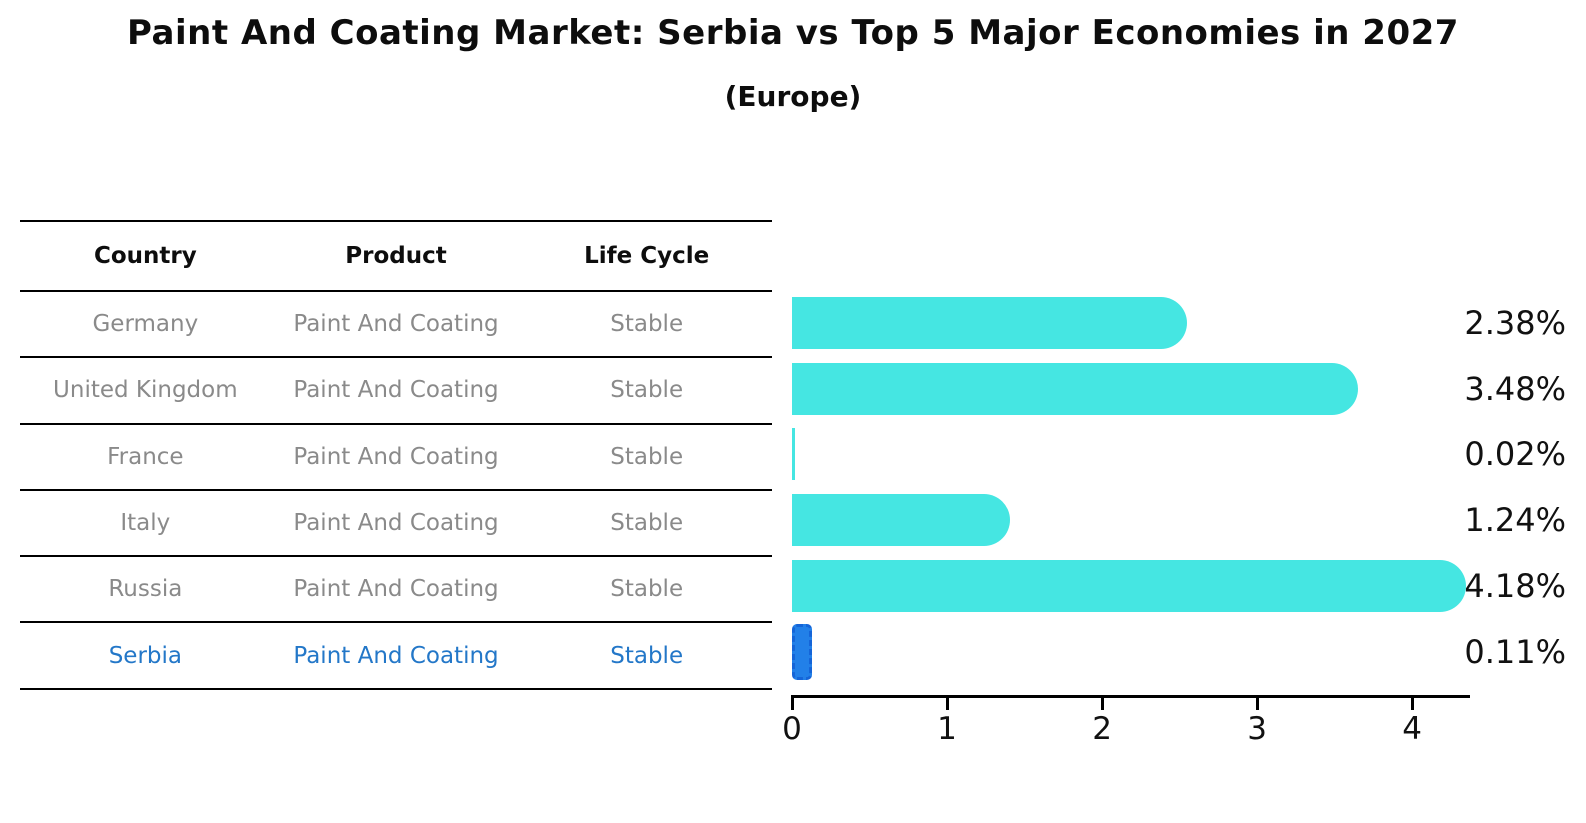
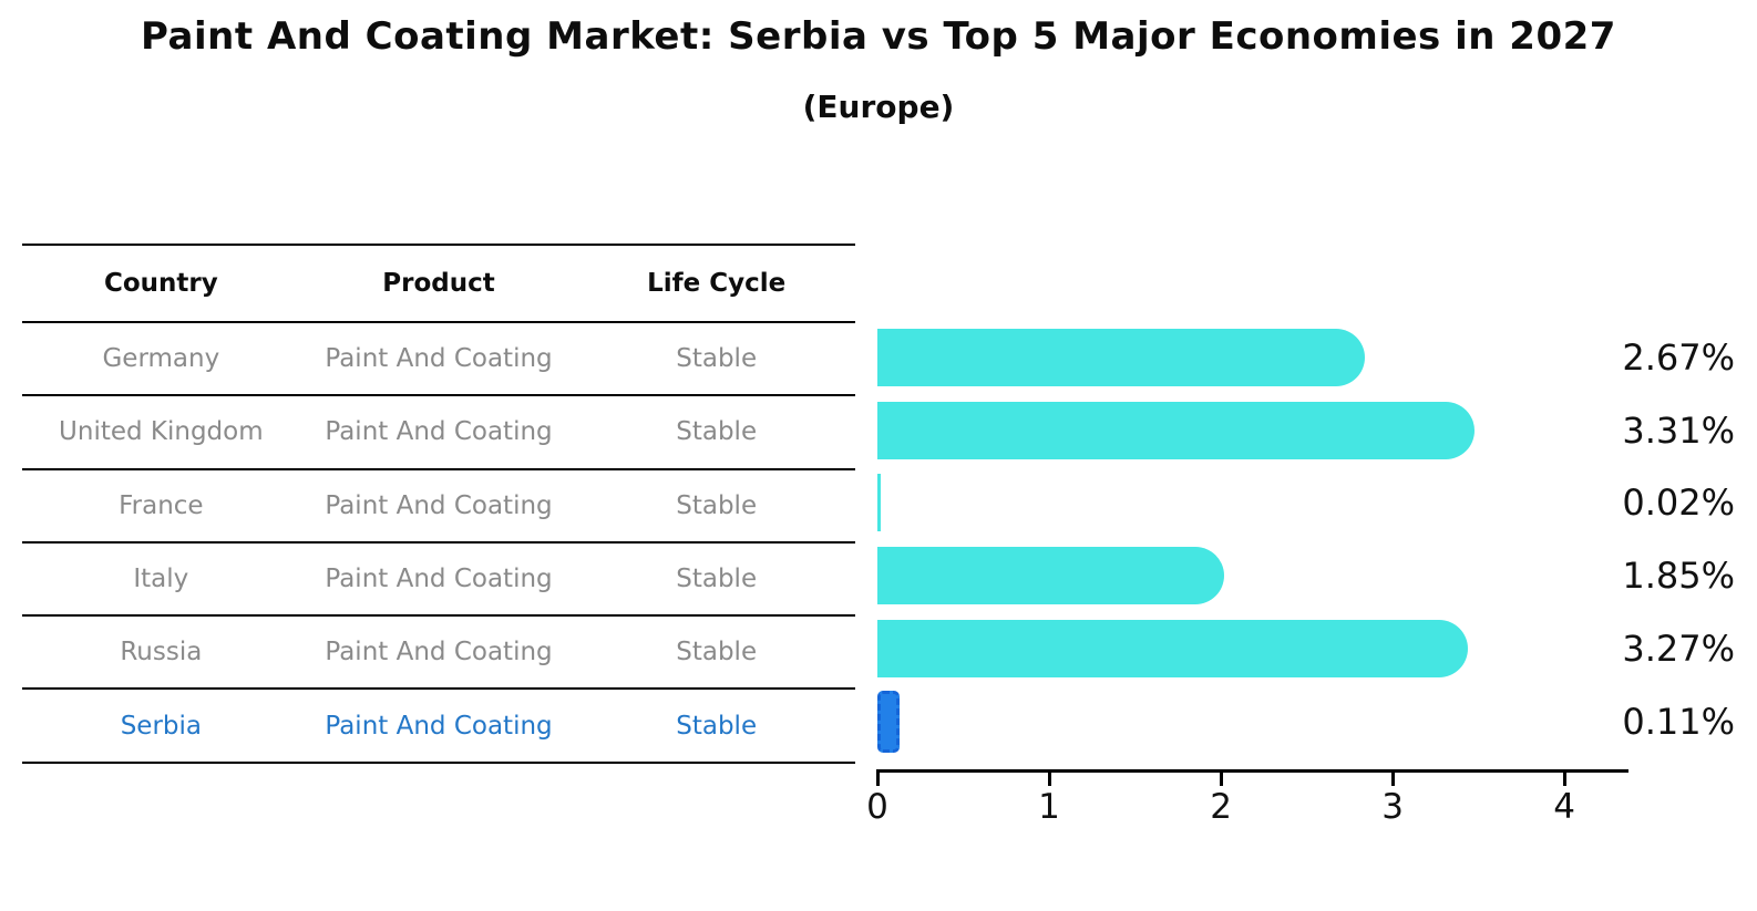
Germany: 2.38% -> 2.67%
United Kingdom: 3.48% -> 3.31%
Italy: 1.24% -> 1.85%
Russia: 4.18% -> 3.27%
